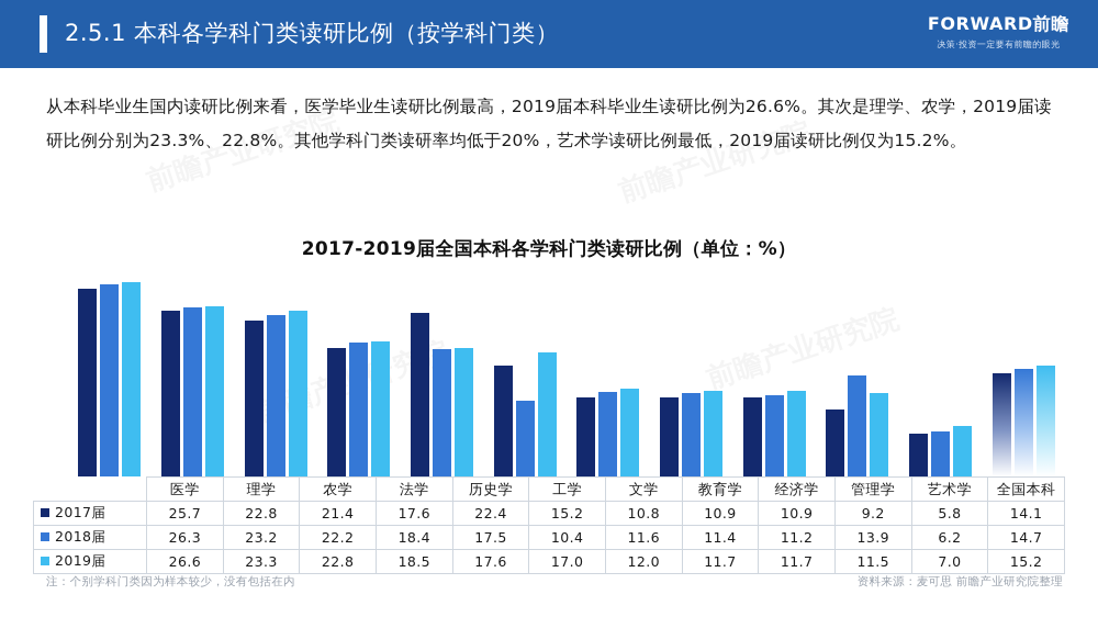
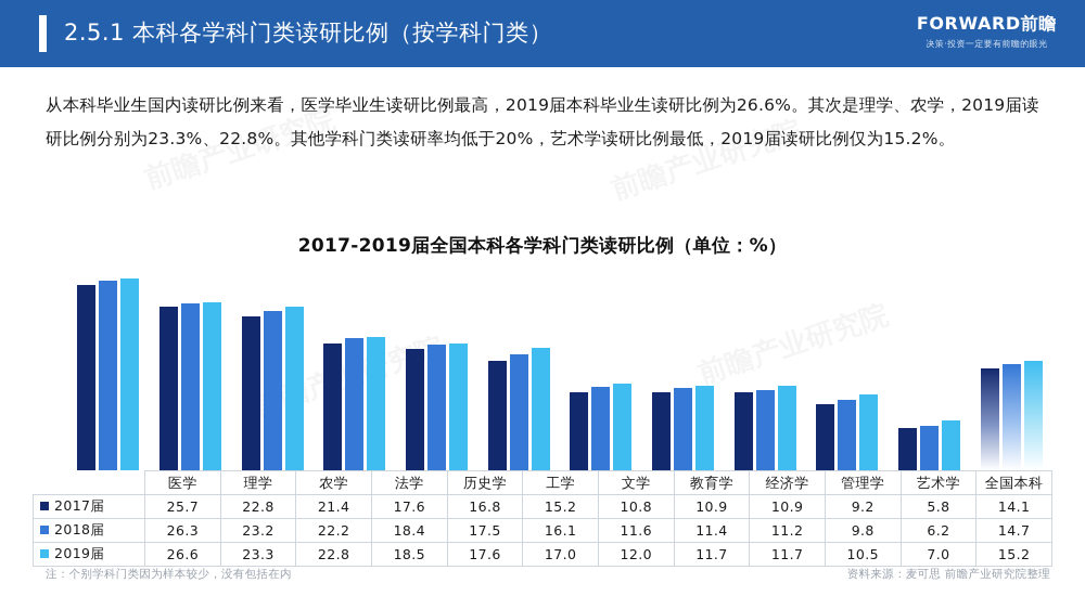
2017届/历史学: 22.4 -> 16.8
2018届/工学: 10.4 -> 16.1
2018届/管理学: 13.9 -> 9.8
2019届/管理学: 11.5 -> 10.5
